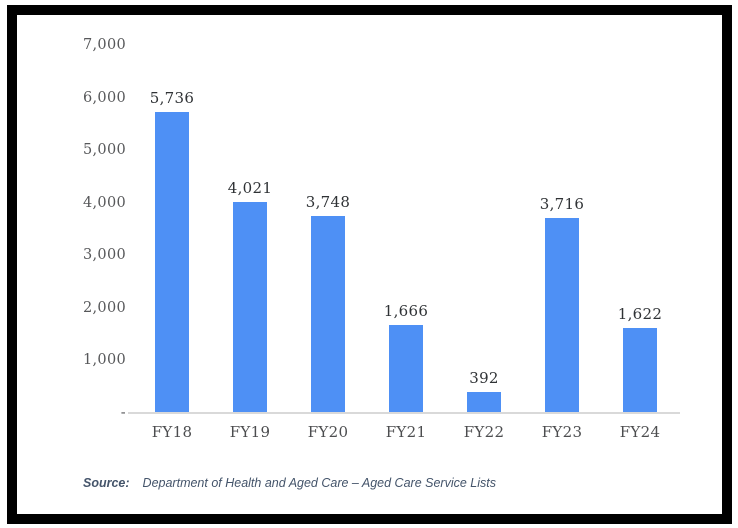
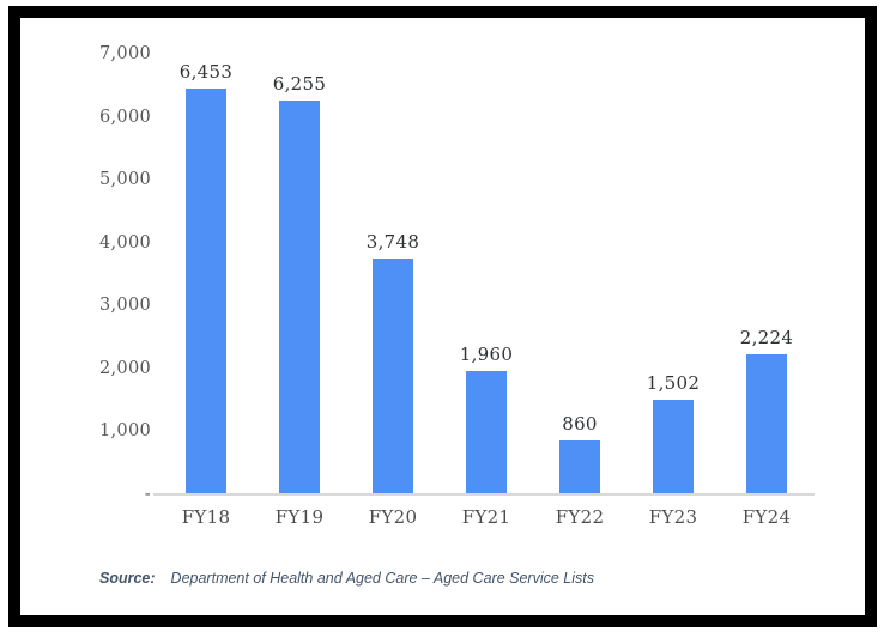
FY18: 5,736 -> 6,453
FY19: 4,021 -> 6,255
FY21: 1,666 -> 1,960
FY22: 392 -> 860
FY23: 3,716 -> 1,502
FY24: 1,622 -> 2,224
